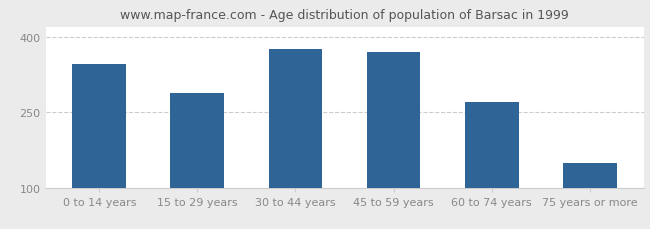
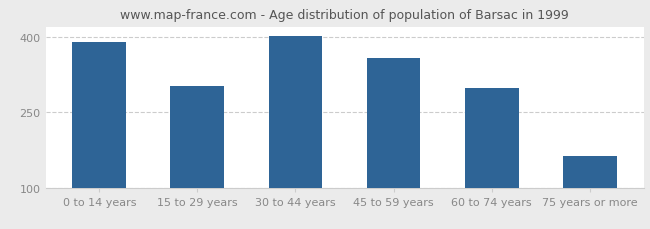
0 to 14 years: 346 -> 390
15 to 29 years: 288 -> 302
30 to 44 years: 376 -> 402
45 to 59 years: 370 -> 358
60 to 74 years: 270 -> 298
75 years or more: 148 -> 162
